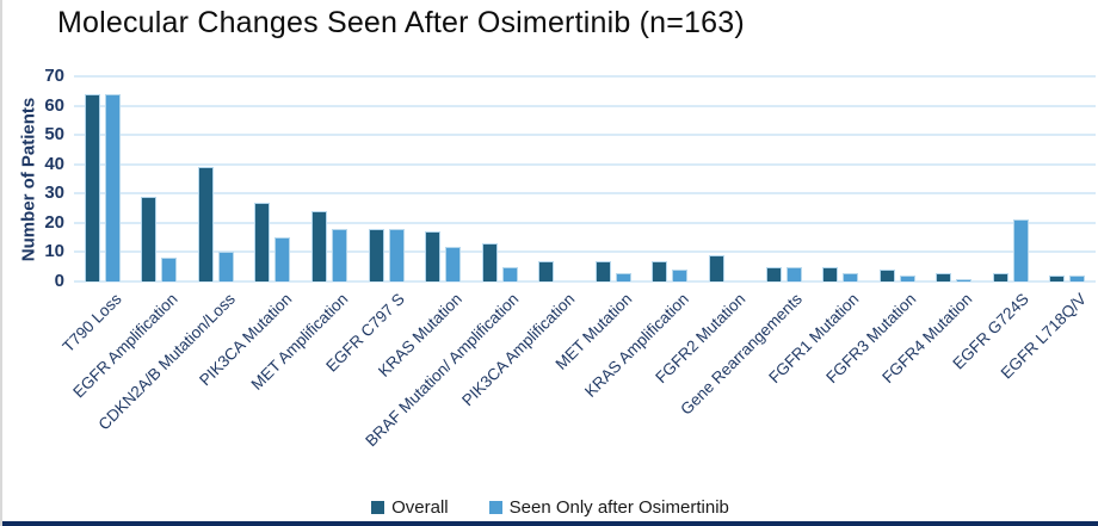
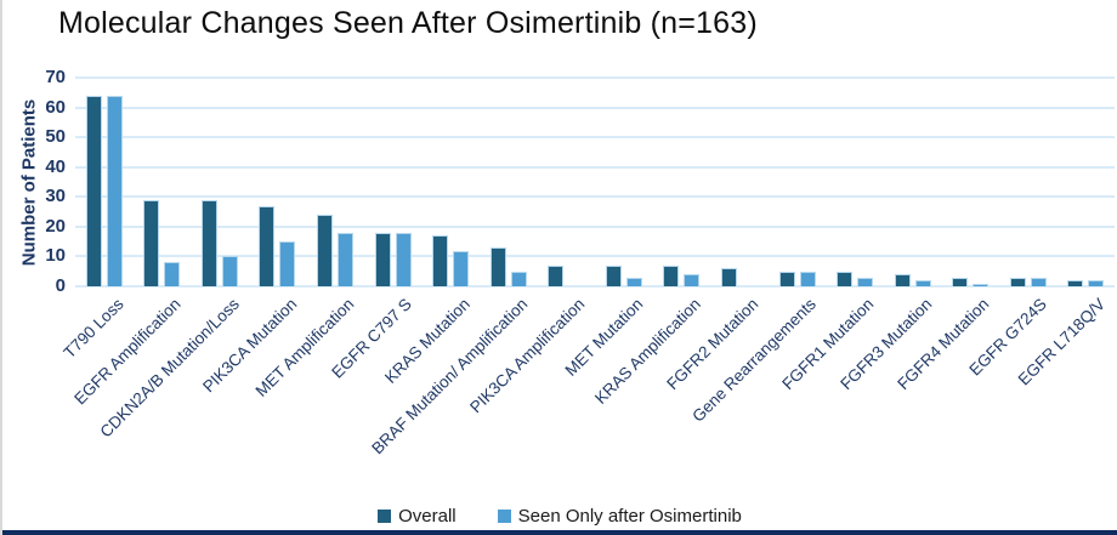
Overall/CDKN2A/B Mutation/Loss: 39 -> 29
Overall/FGFR2 Mutation: 9 -> 6
Seen Only after Osimertinib/EGFR G724S: 21 -> 3
